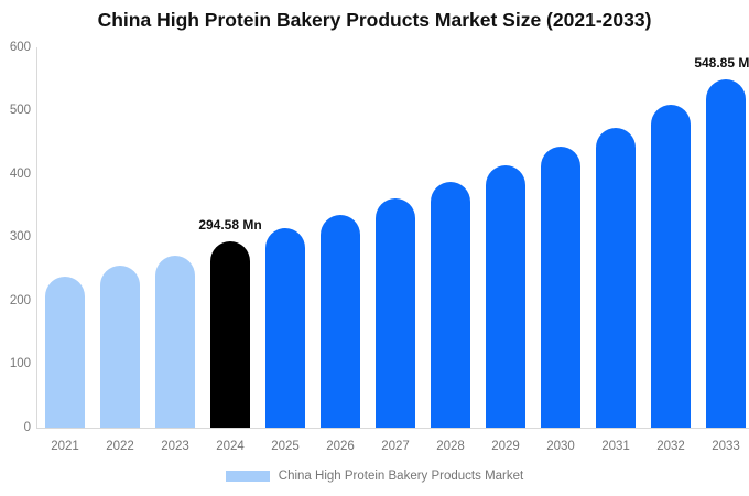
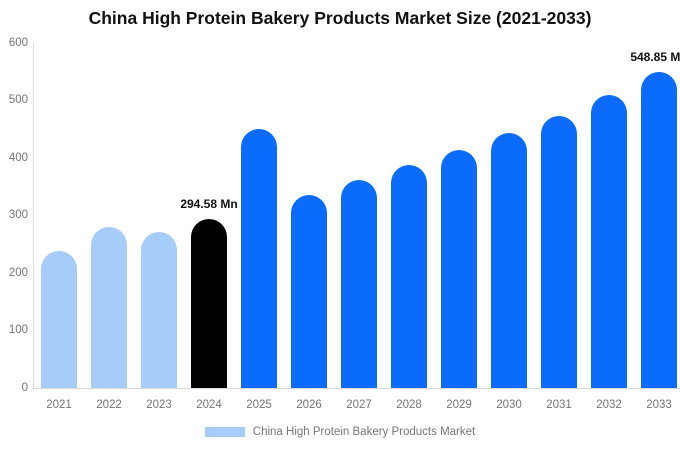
2022: 260 -> 280
2025: 310 -> 450
